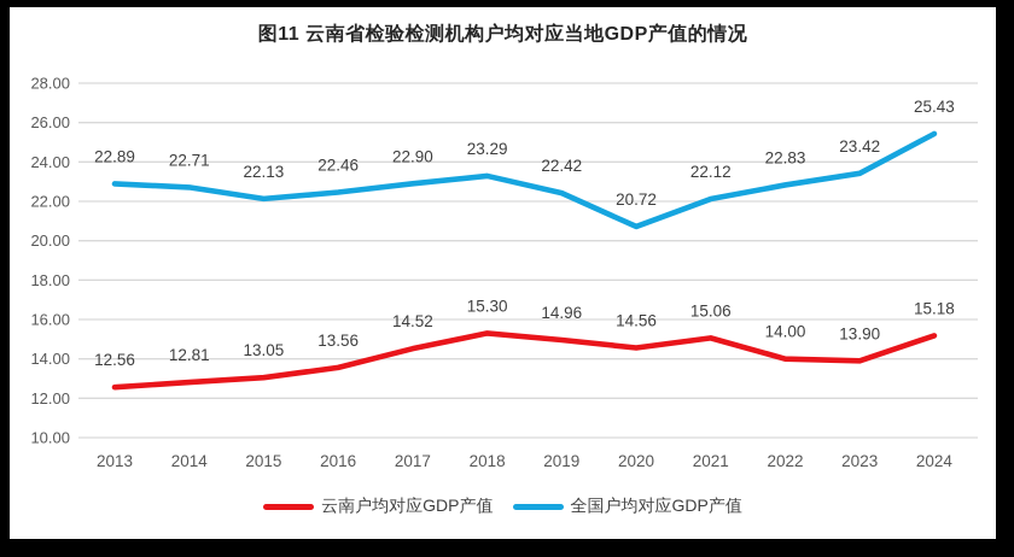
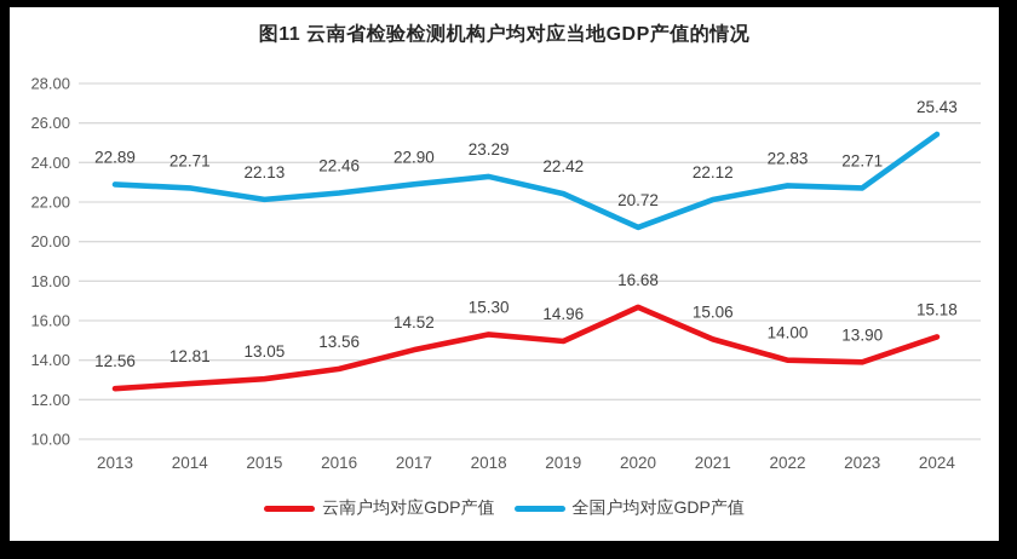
云南户均对应GDP产值/2020: 14.56 -> 16.68
全国户均对应GDP产值/2023: 23.42 -> 22.71
